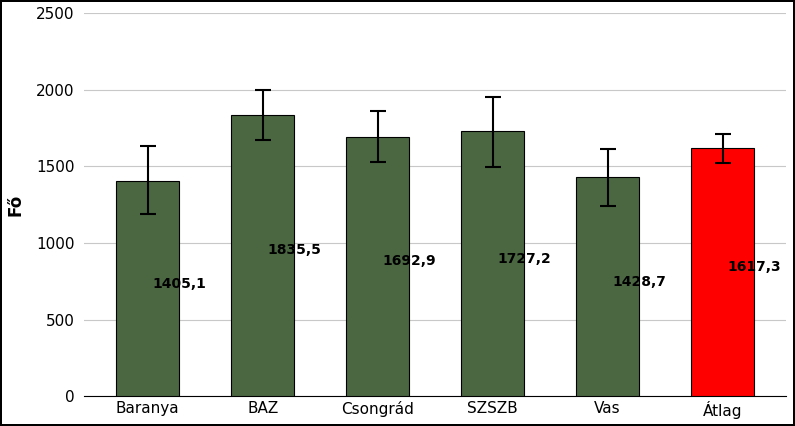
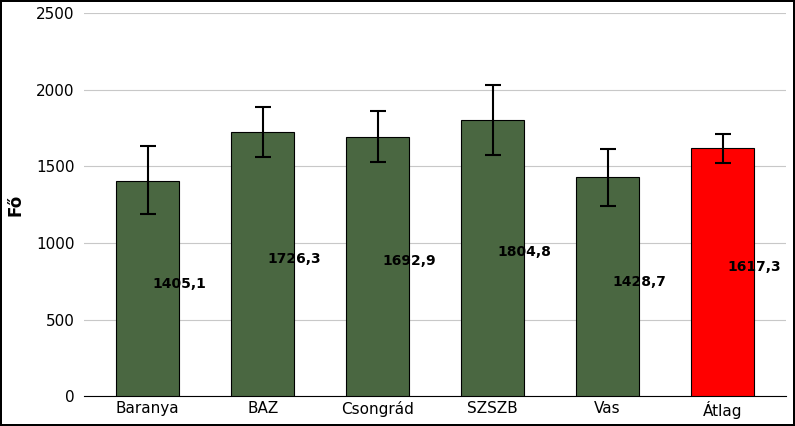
BAZ: 1835,5 -> 1726,3
SZSZB: 1727,2 -> 1804,8
